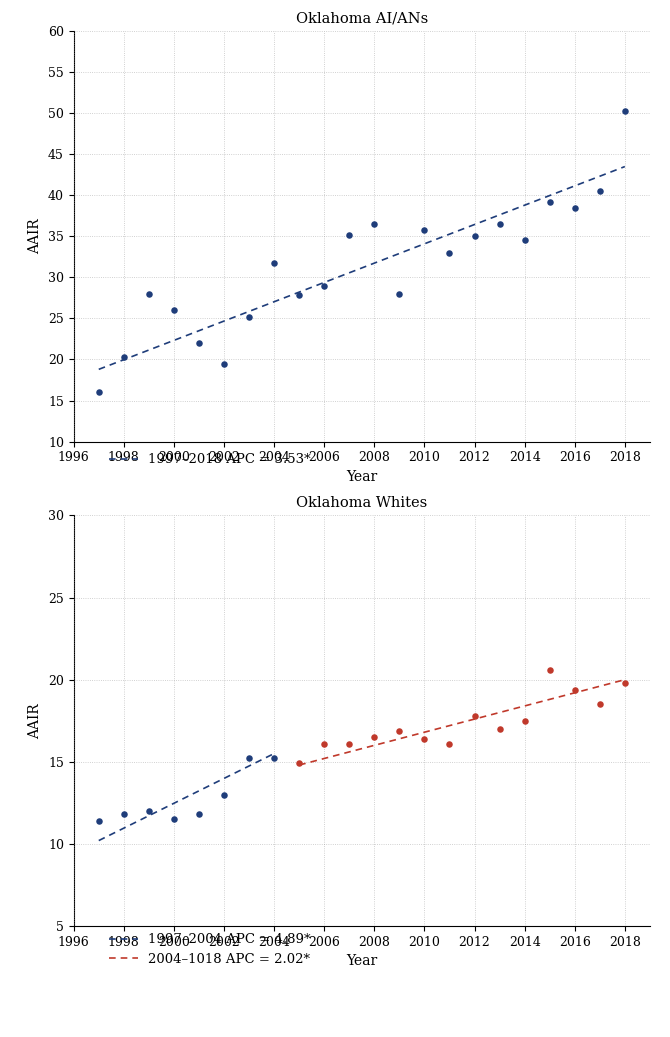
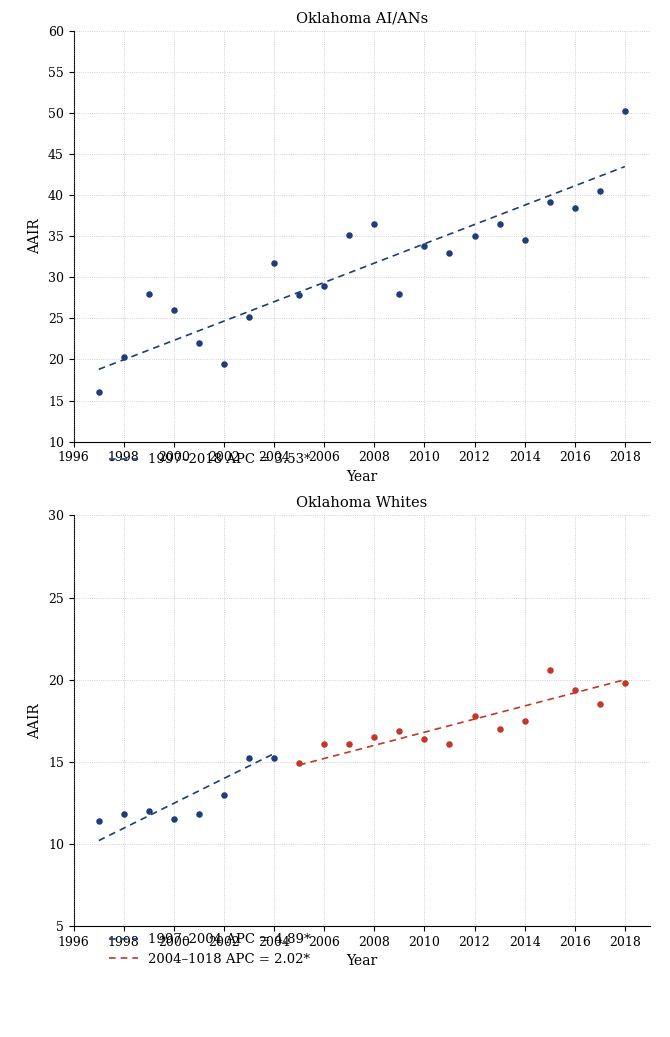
Oklahoma AI/ANs/2010: 35.8 -> 33.8
